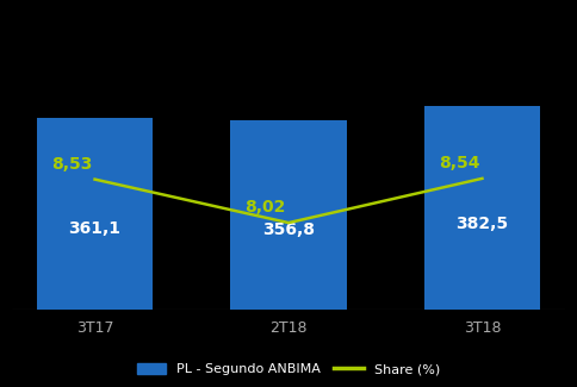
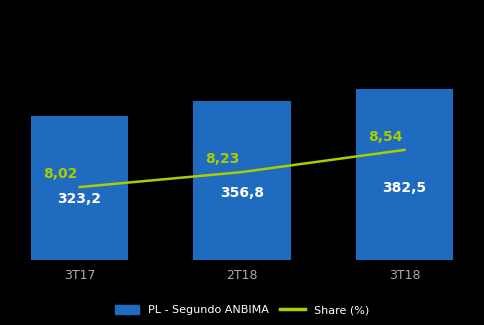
PL - Segundo ANBIMA/3T17: 361,1 -> 323,2
Share (%)/3T17: 8,53 -> 8,02
Share (%)/2T18: 8,02 -> 8,23
